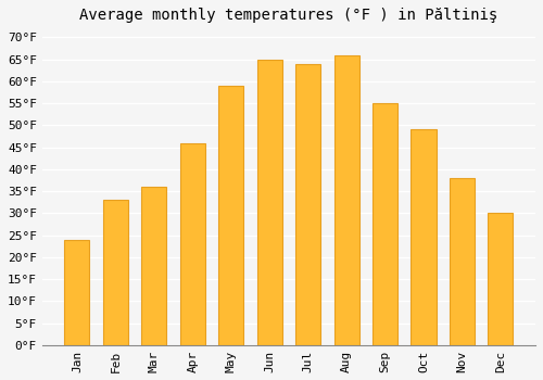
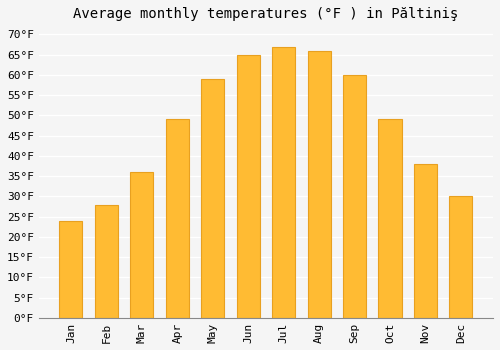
Feb: 33°F -> 28°F
Apr: 46°F -> 49°F
Jul: 64°F -> 67°F
Sep: 55°F -> 60°F
